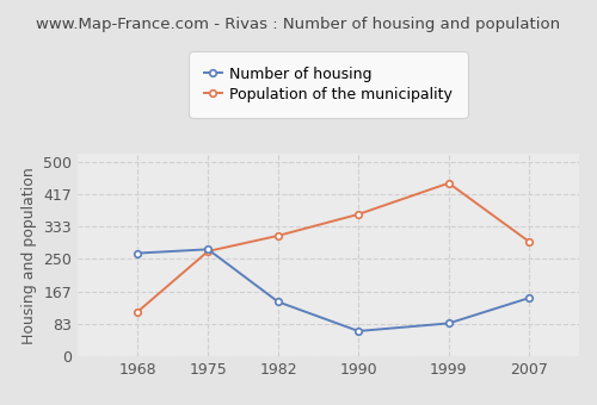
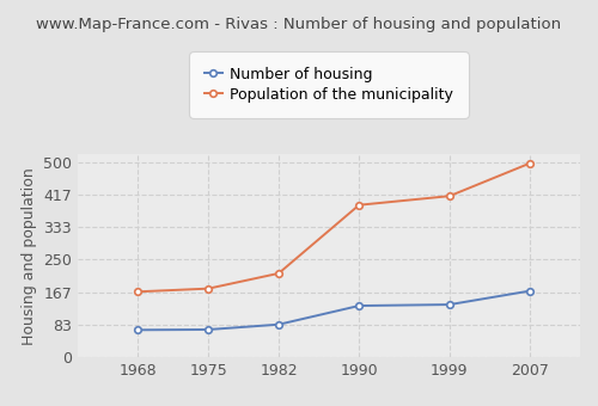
Number of housing/1968: 265 -> 70
Population of the municipality/1968: 115 -> 168
Number of housing/1975: 275 -> 71
Population of the municipality/1975: 270 -> 176
Number of housing/1982: 140 -> 84
Population of the municipality/1982: 310 -> 215
Number of housing/1990: 65 -> 132
Population of the municipality/1990: 365 -> 390
Number of housing/1999: 85 -> 135
Population of the municipality/1999: 445 -> 413
Number of housing/2007: 150 -> 170
Population of the municipality/2007: 295 -> 497
